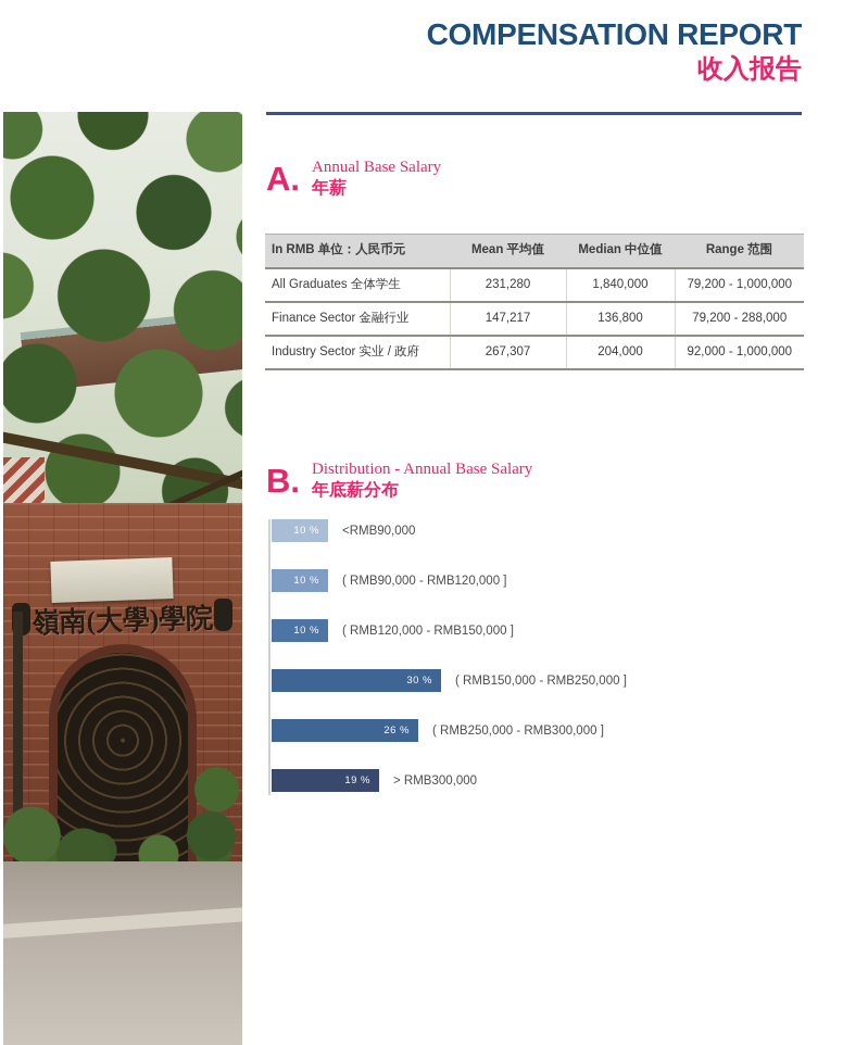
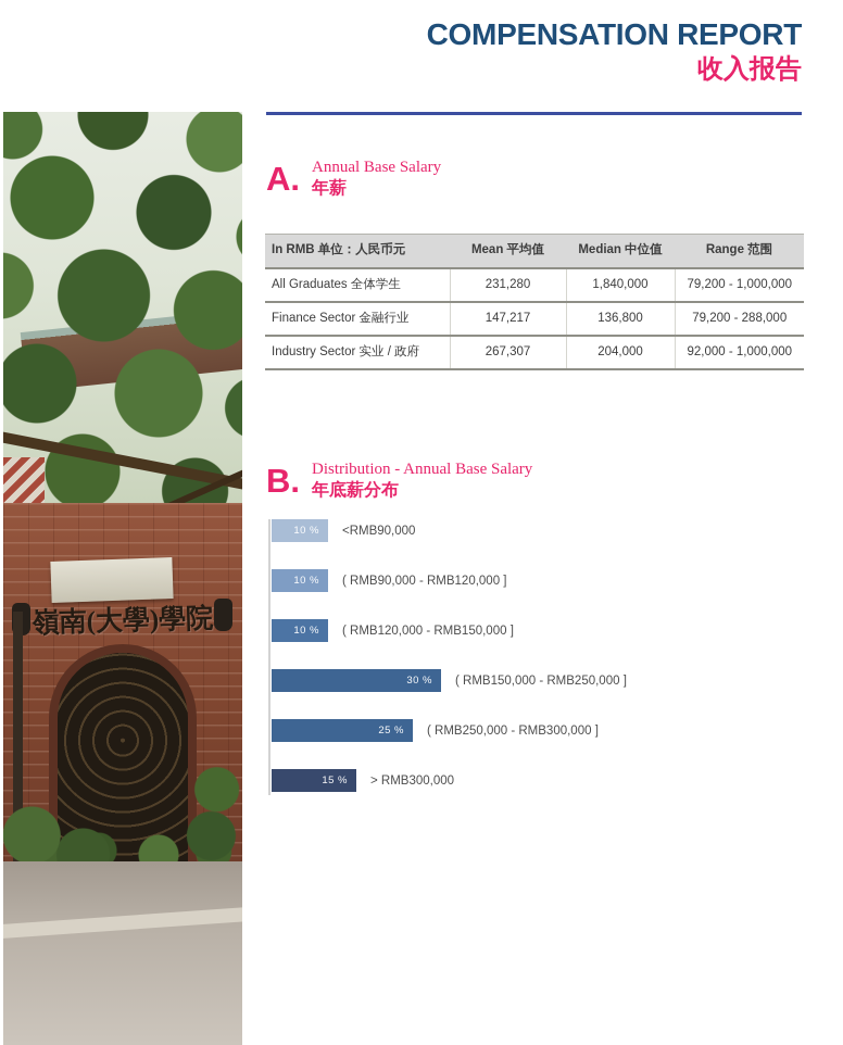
( RMB250,000 - RMB300,000 ]: 26 -> 25
> RMB300,000: 19 -> 15
